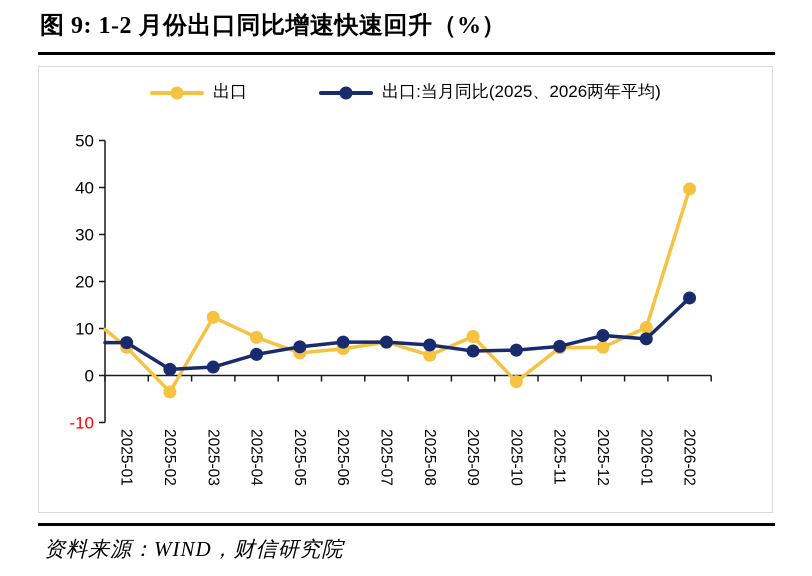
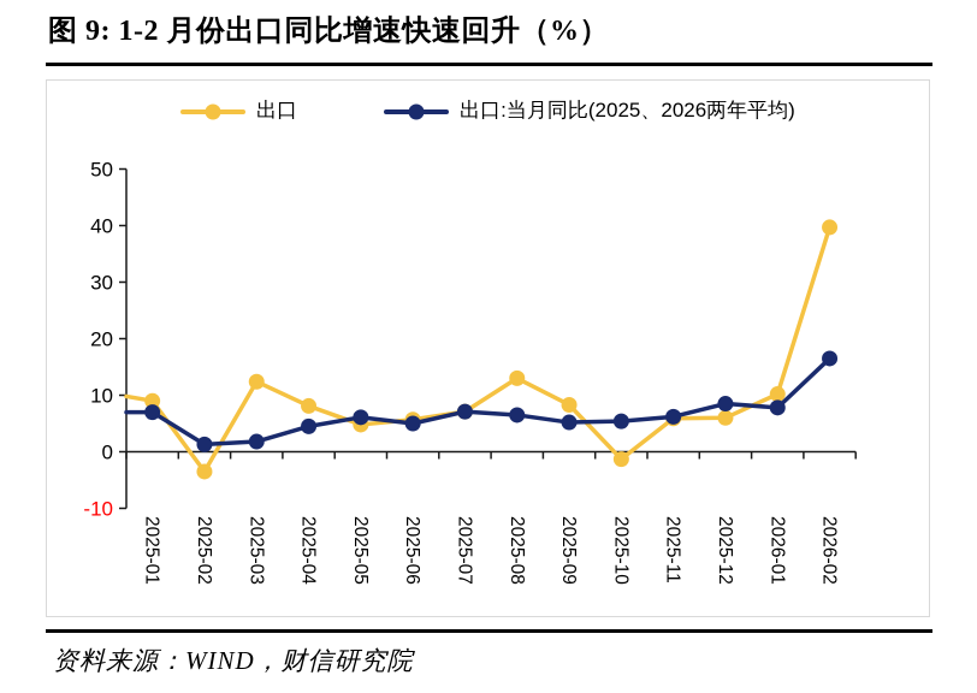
出口/2025-01: 6 -> 9
出口:当月同比(2025、2026两年平均)/2025-06: 7 -> 5
出口/2025-08: 4 -> 13
